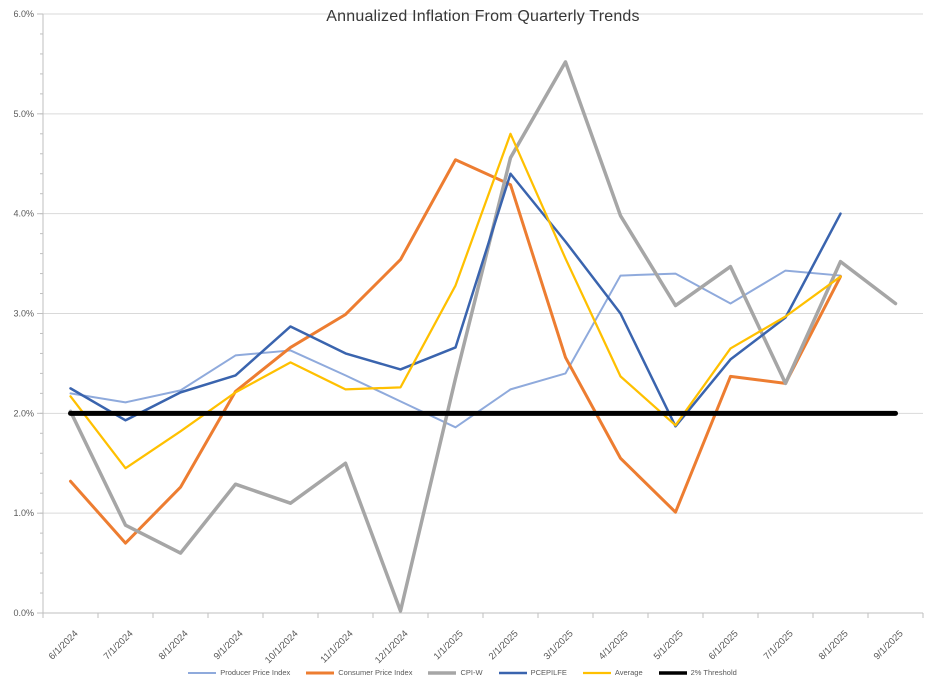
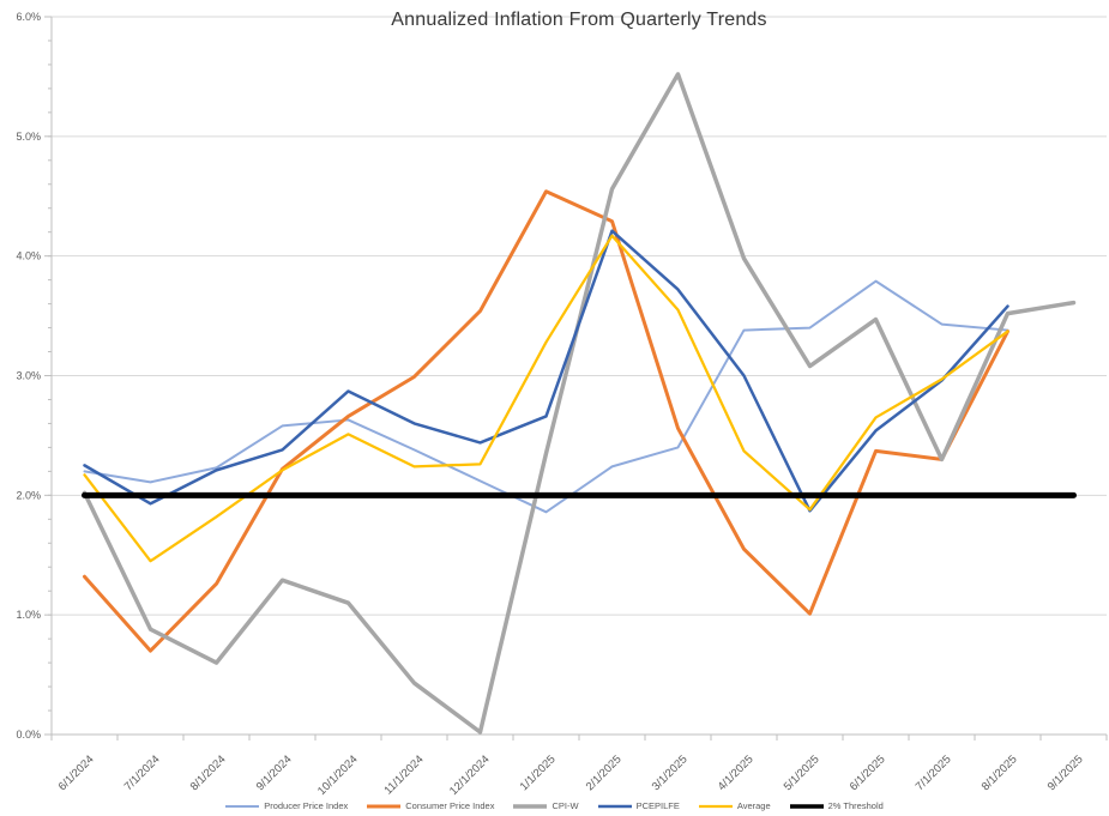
CPI-W/11/1/2024: 1.5% -> 0.4%
PCEPILFE/2/1/2025: 4.4% -> 4.2%
Average/2/1/2025: 4.8% -> 4.2%
Producer Price Index/6/1/2025: 3.1% -> 3.8%
PCEPILFE/8/1/2025: 4.0% -> 3.6%
CPI-W/9/1/2025: 3.1% -> 3.6%
